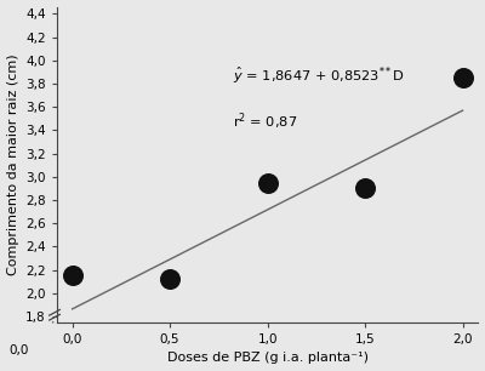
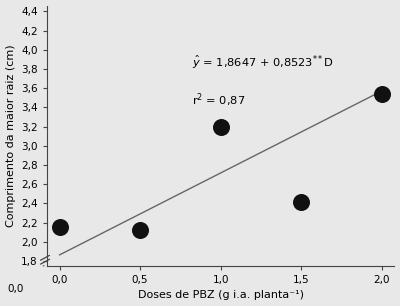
1,0: 2,95 -> 3,20
1,5: 2,90 -> 2,42
2,0: 3,85 -> 3,54
